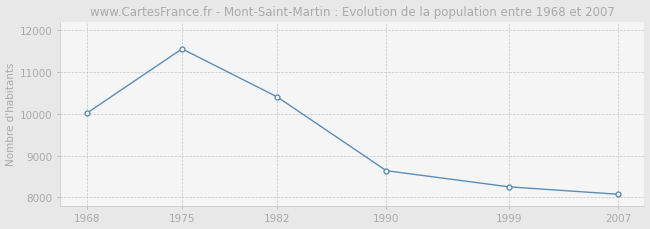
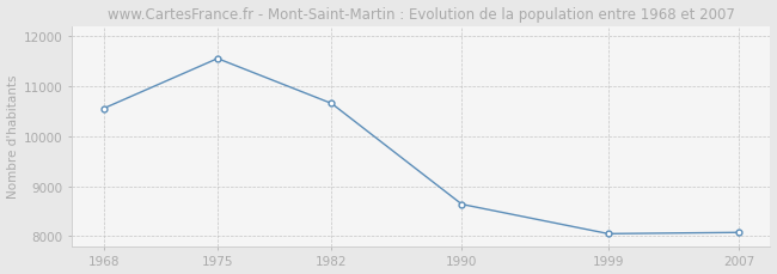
1968: 10010 -> 10550
1982: 10400 -> 10650
1999: 8250 -> 8050
